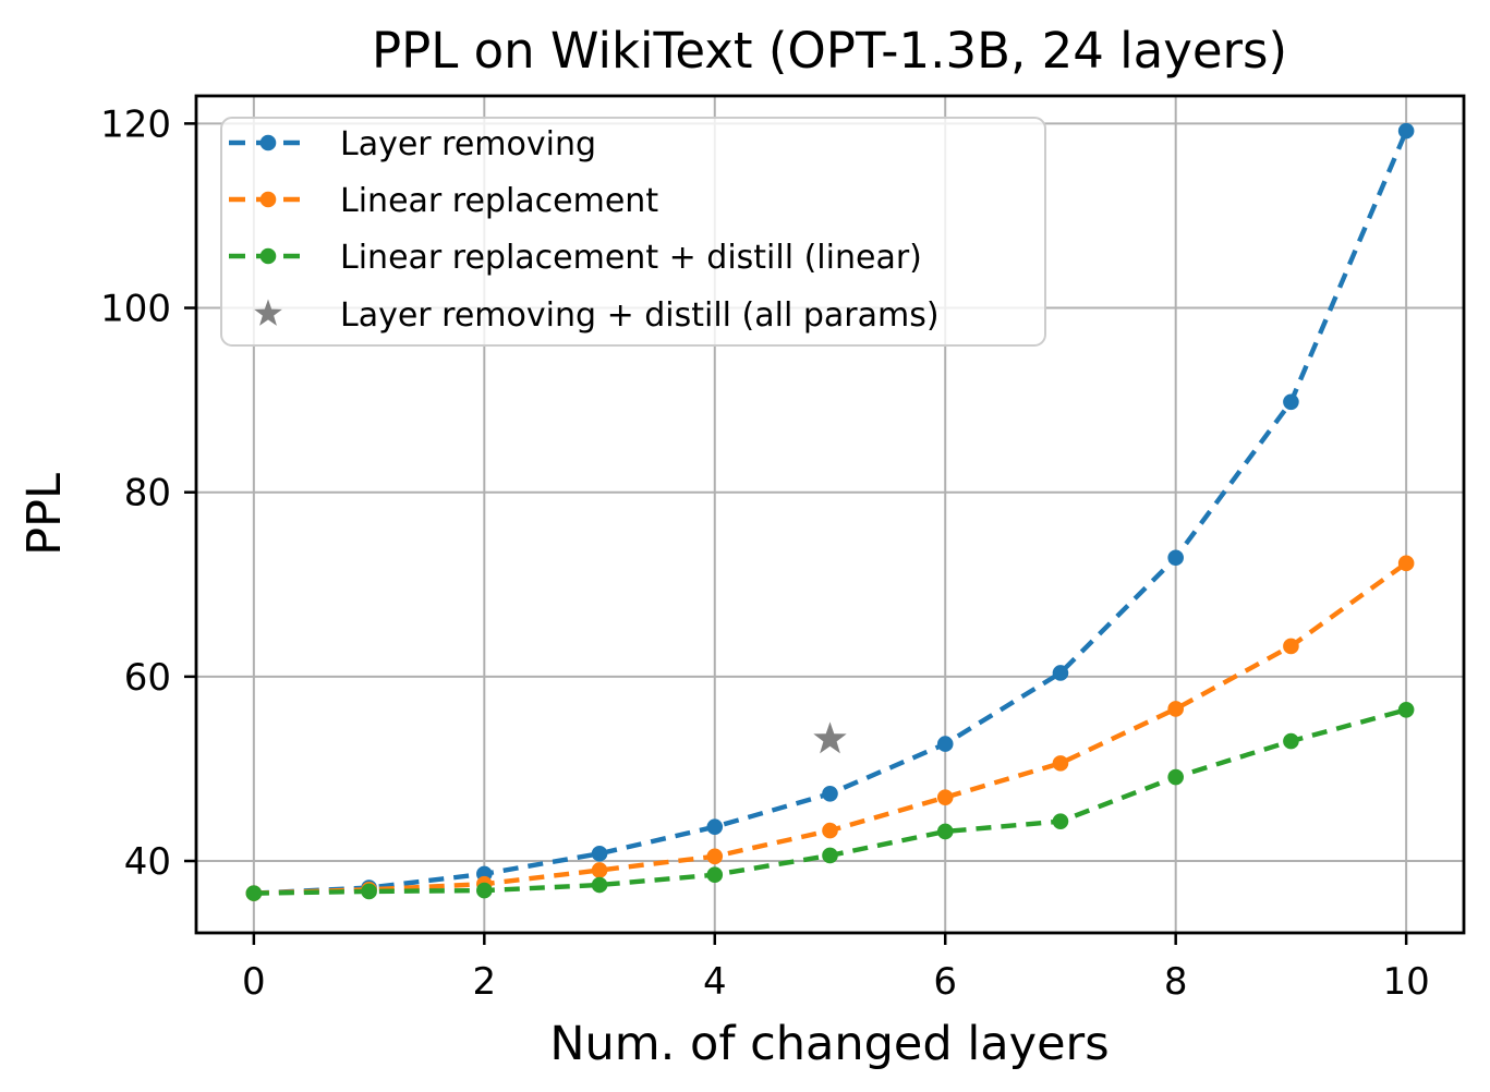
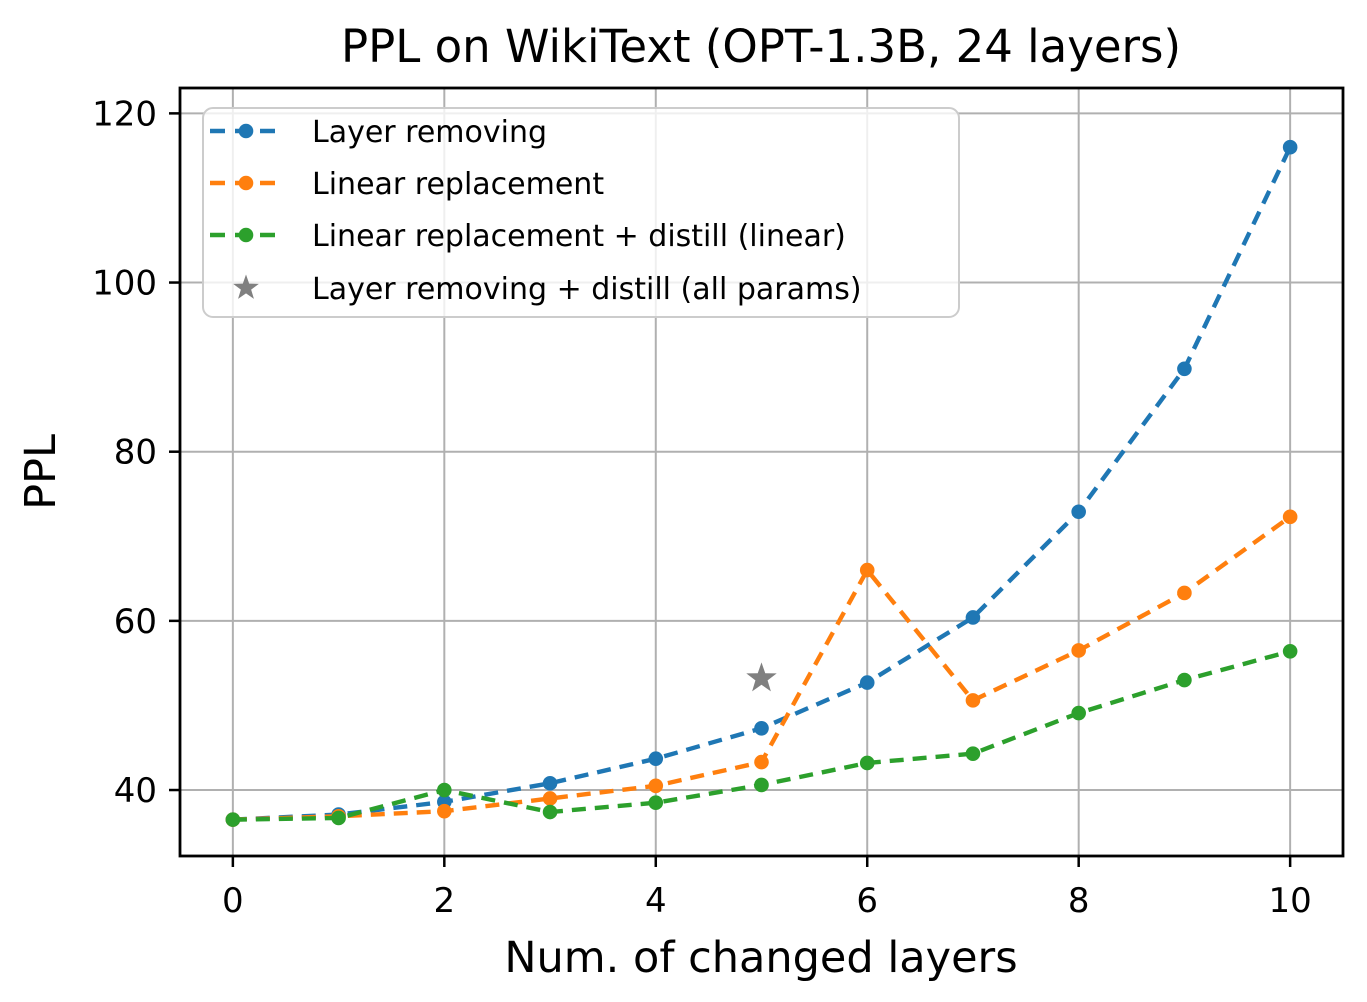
Linear replacement + distill (linear)/2: 37 -> 40
Linear replacement/6: 47 -> 66
Layer removing/10: 119 -> 116
